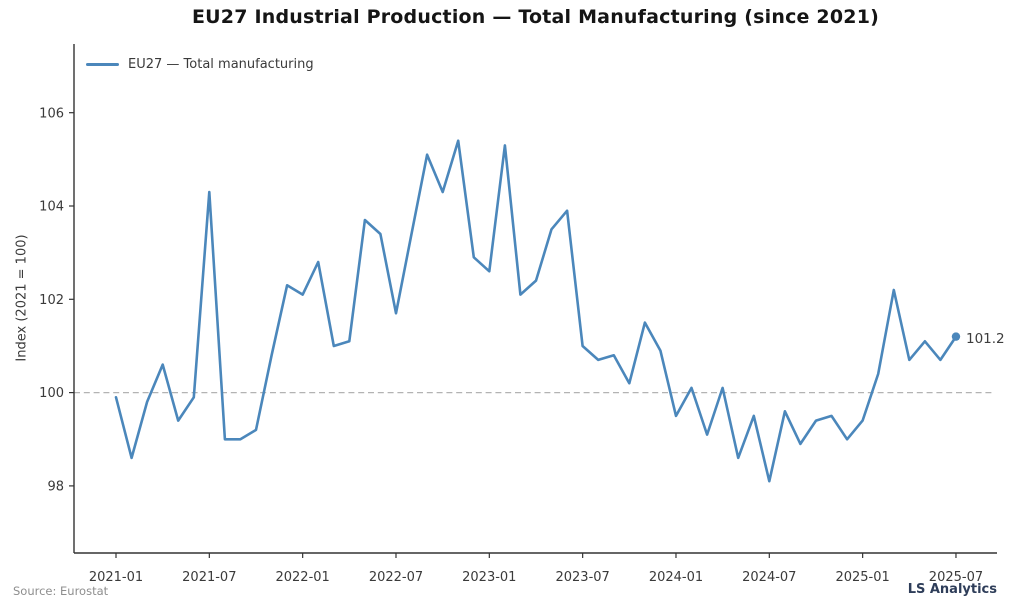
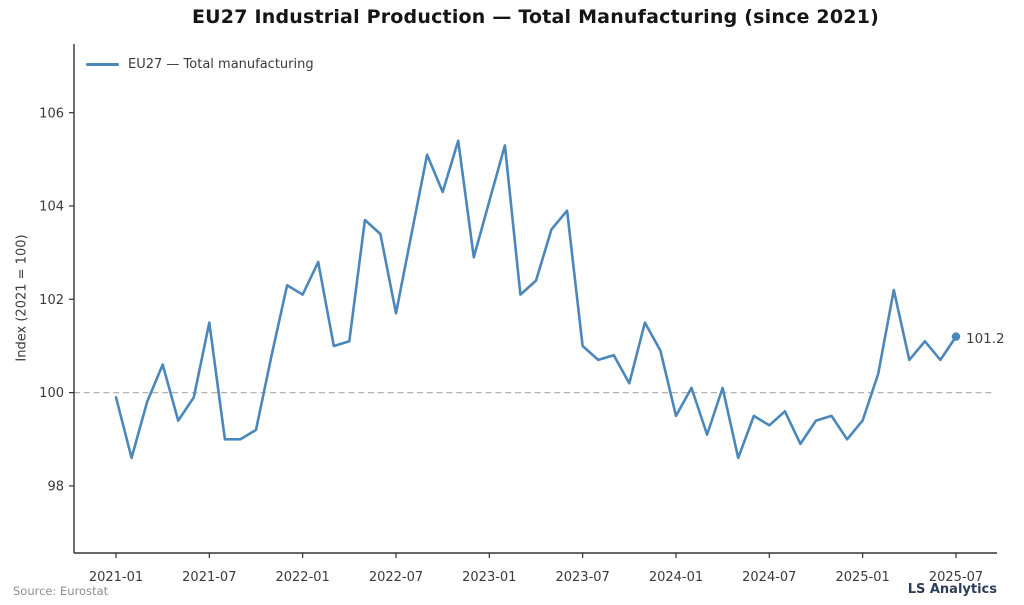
2021-07: 104.3 -> 101.5
2023-01: 102.6 -> 104.1
2024-07: 98.1 -> 99.3
